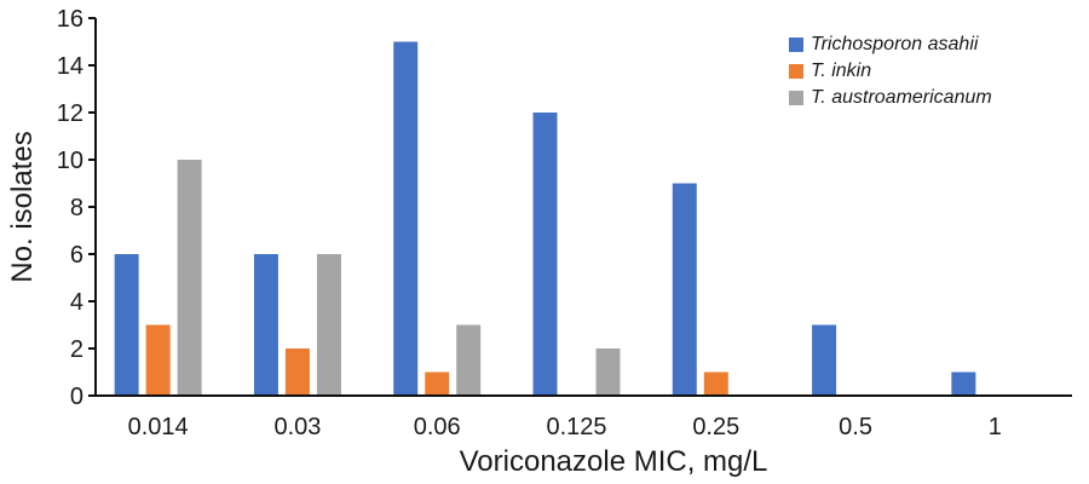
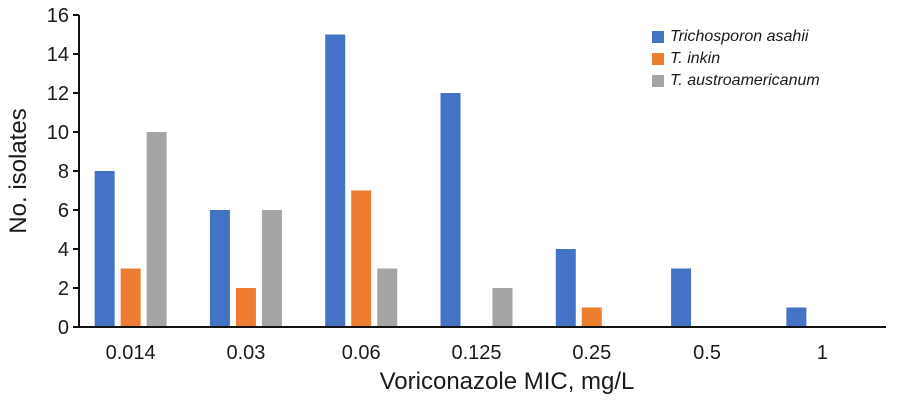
Trichosporon asahii/0.014: 6 -> 8
T. inkin/0.06: 1 -> 7
Trichosporon asahii/0.25: 9 -> 4
